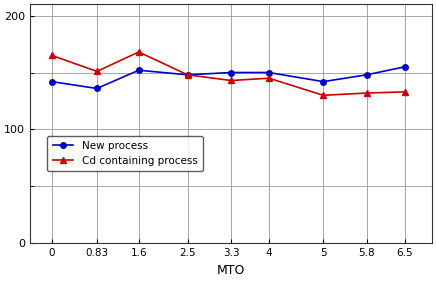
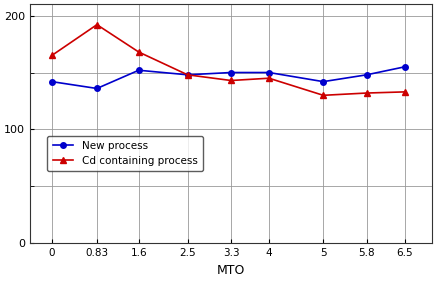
Cd containing process/0.83: 151 -> 192
